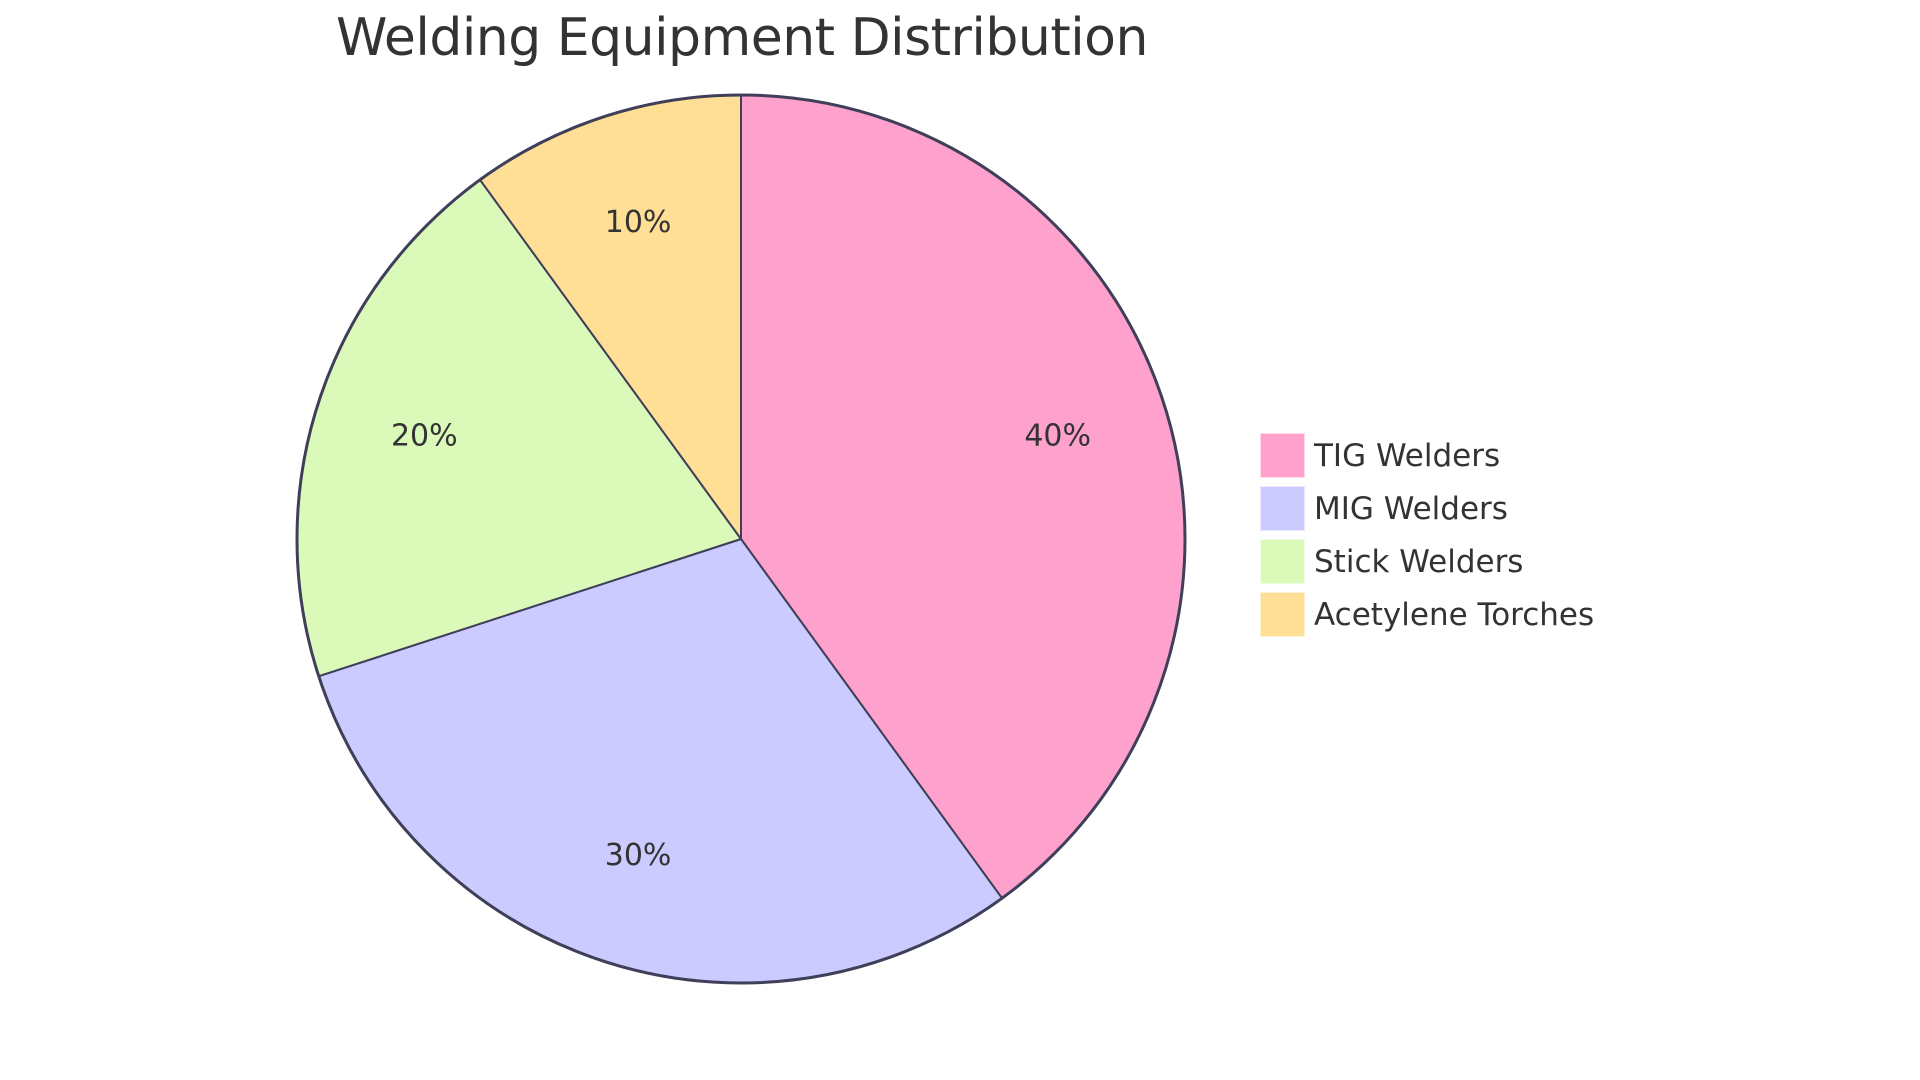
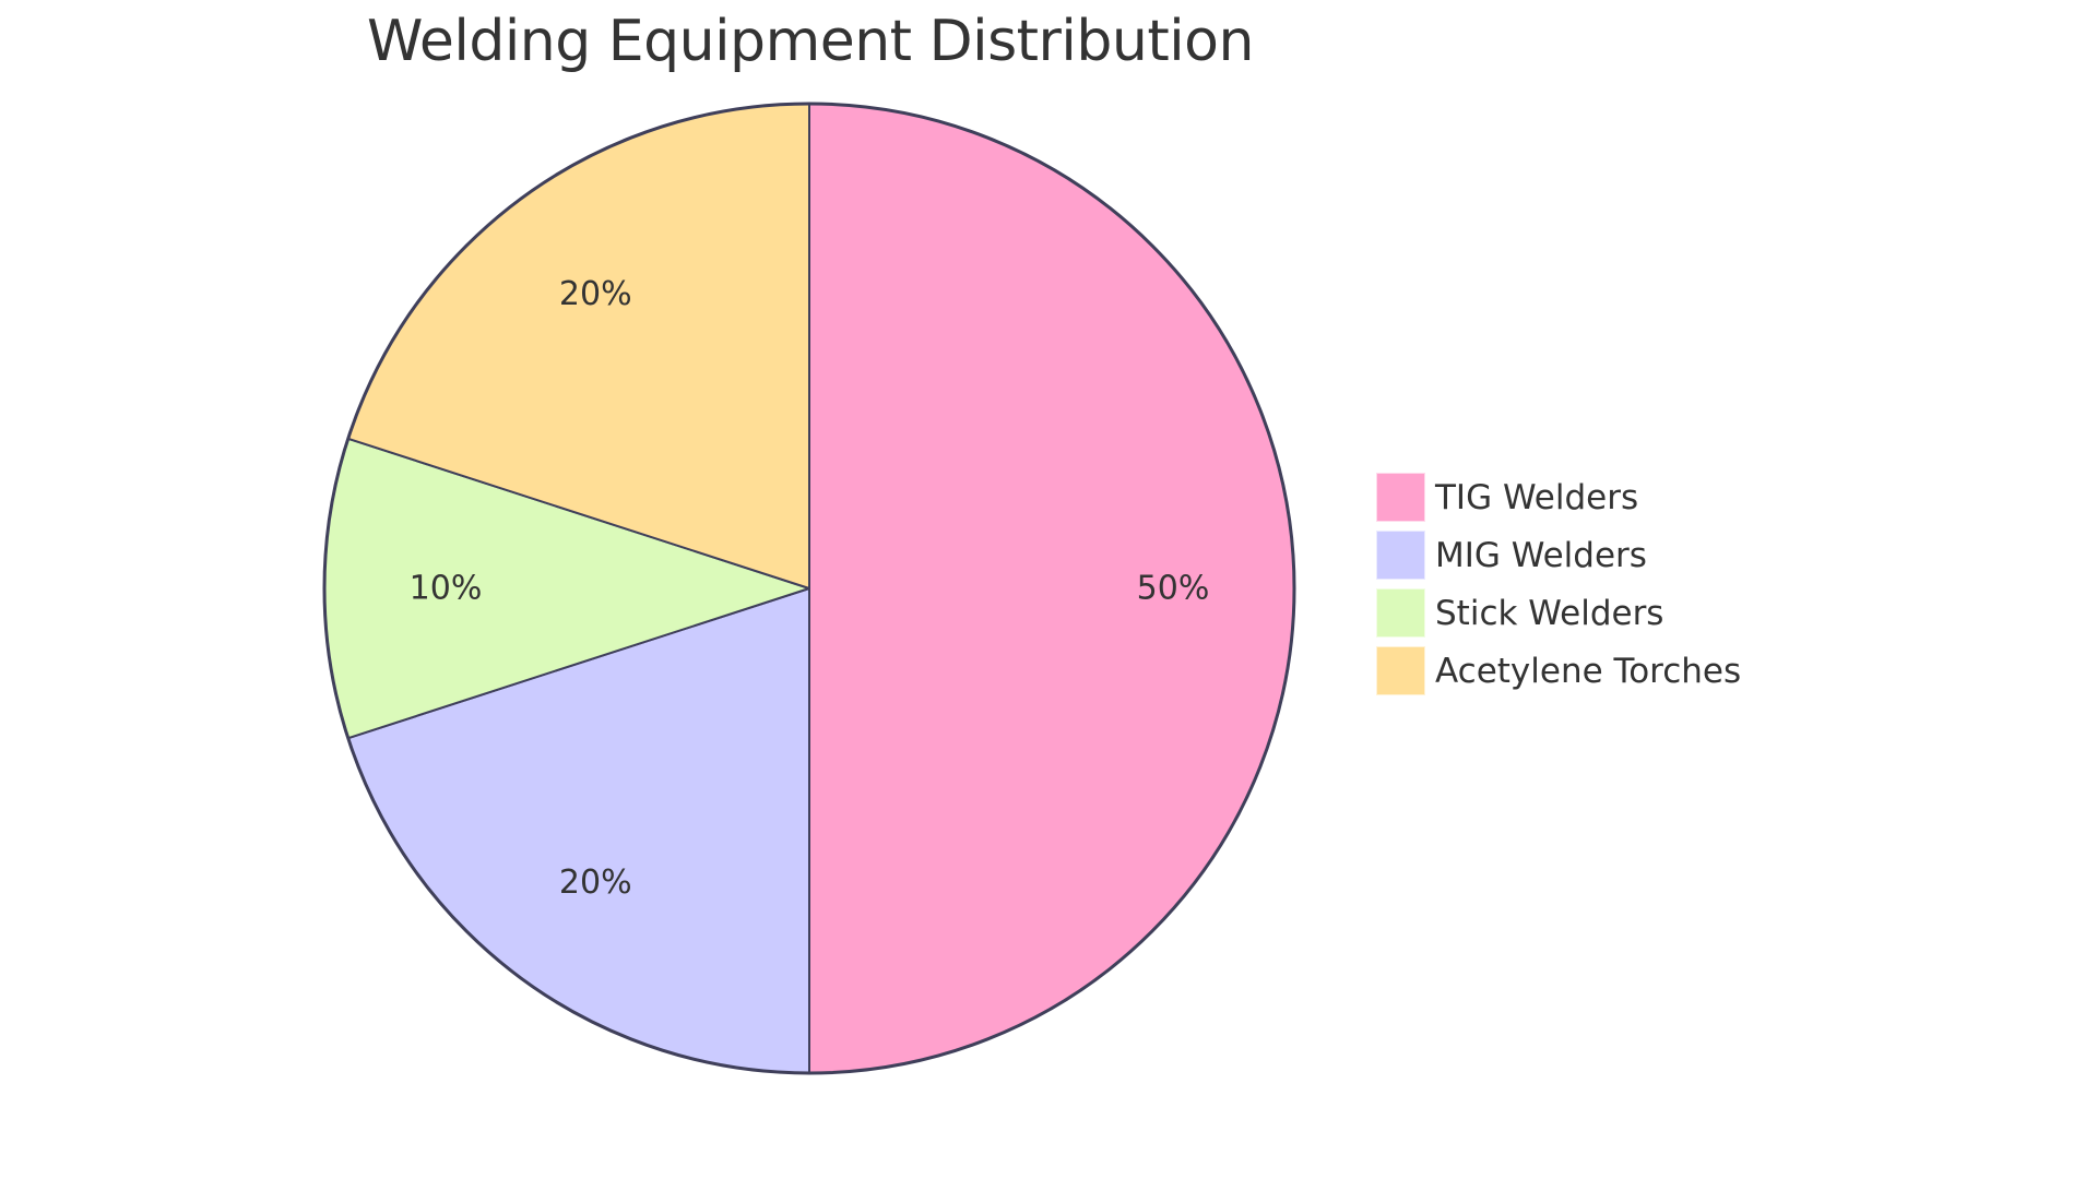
TIG Welders: 40% -> 50%
MIG Welders: 30% -> 20%
Stick Welders: 20% -> 10%
Acetylene Torches: 10% -> 20%
